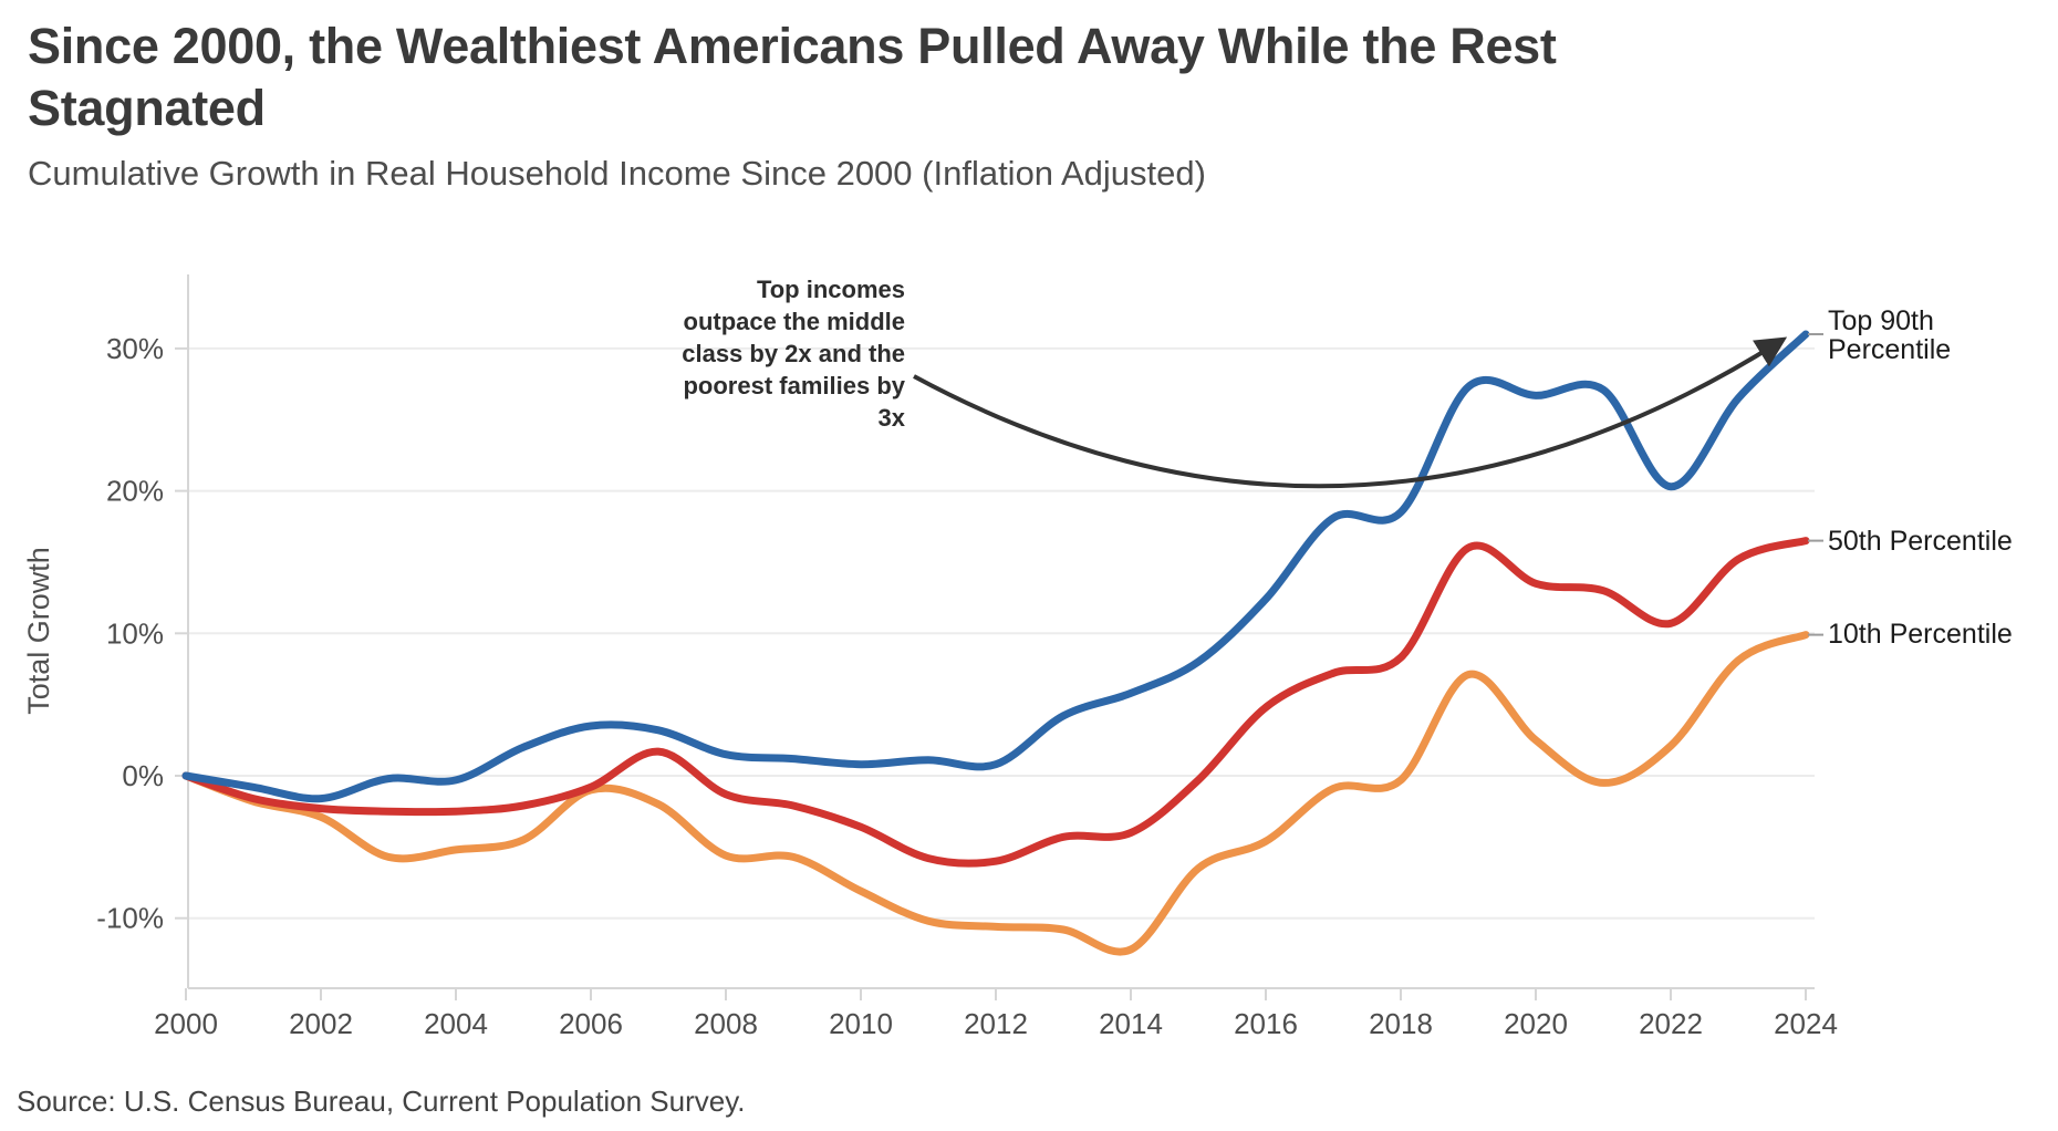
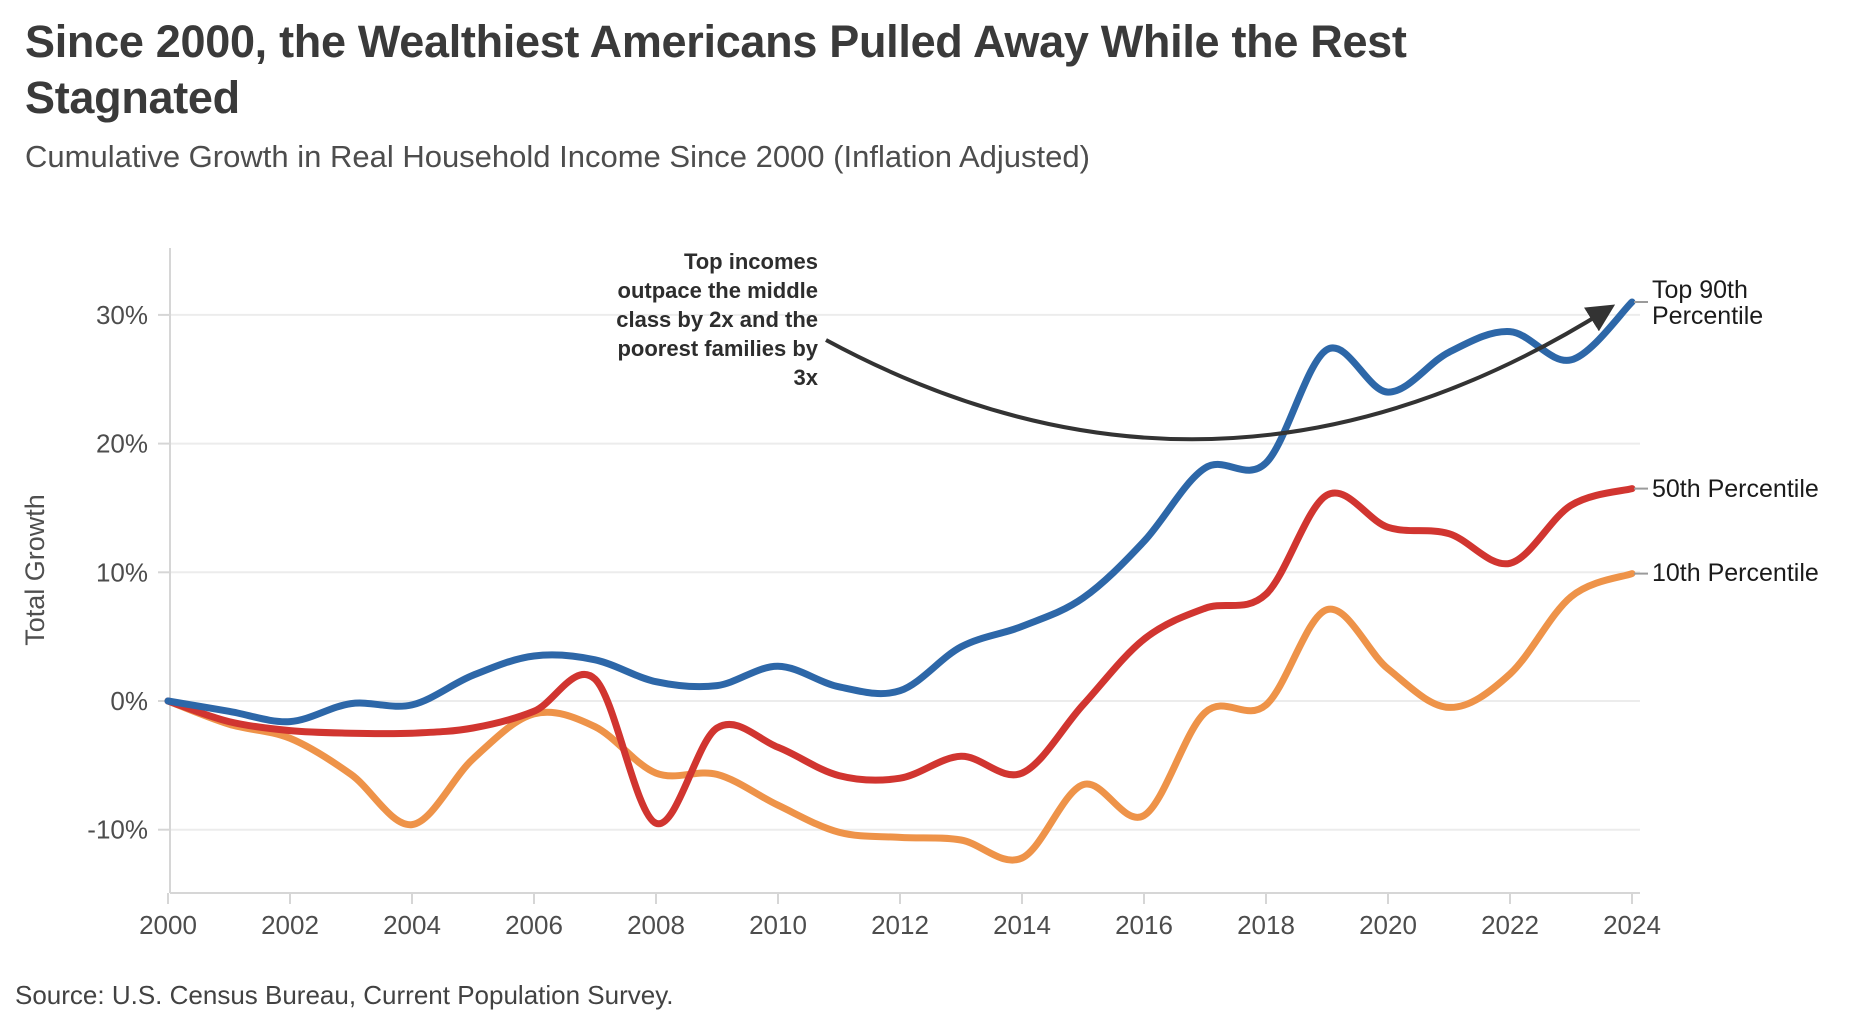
10th Percentile/2004: -5.2% -> -9.6%
50th Percentile/2008: -1.3% -> -9.5%
Top 90th Percentile/2010: 0.8% -> 2.7%
50th Percentile/2014: -4.0% -> -5.6%
10th Percentile/2016: -4.6% -> -8.9%
Top 90th Percentile/2020: 26.7% -> 24.0%
Top 90th Percentile/2022: 20.3% -> 28.7%
